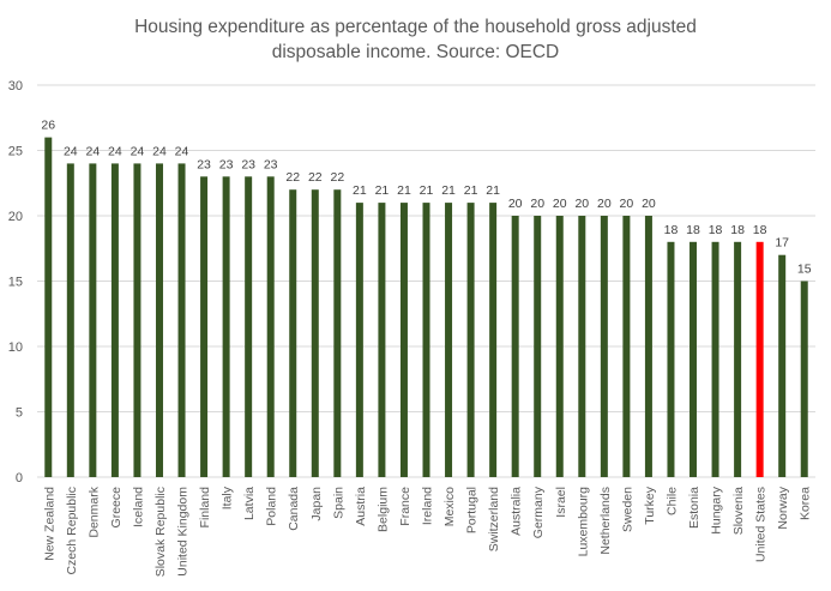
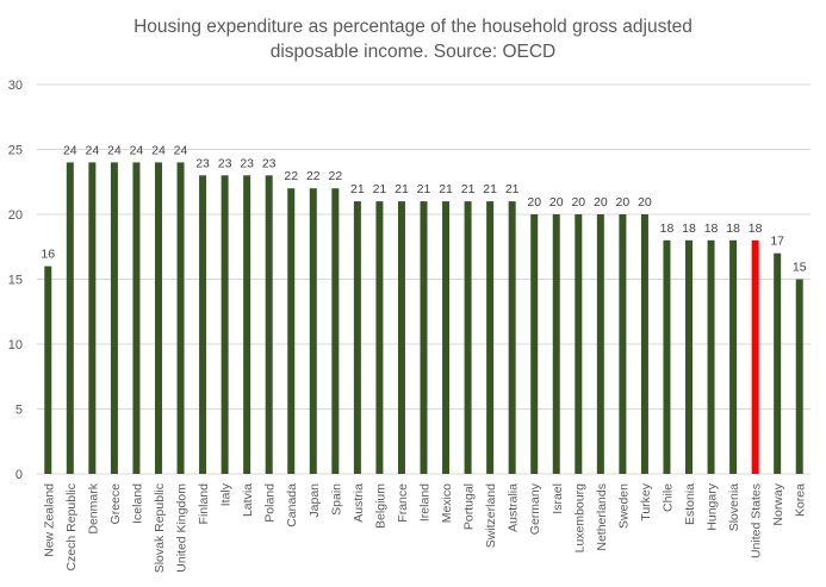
New Zealand: 26 -> 16
Australia: 20 -> 21
